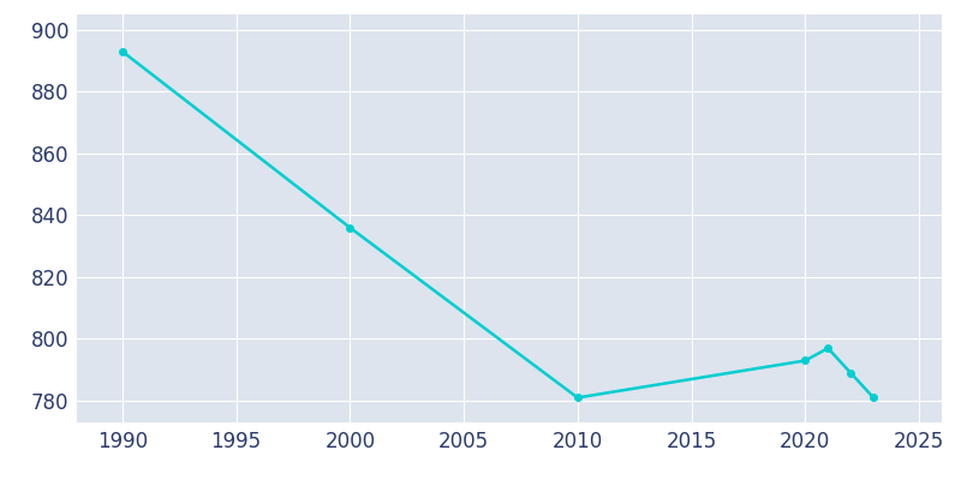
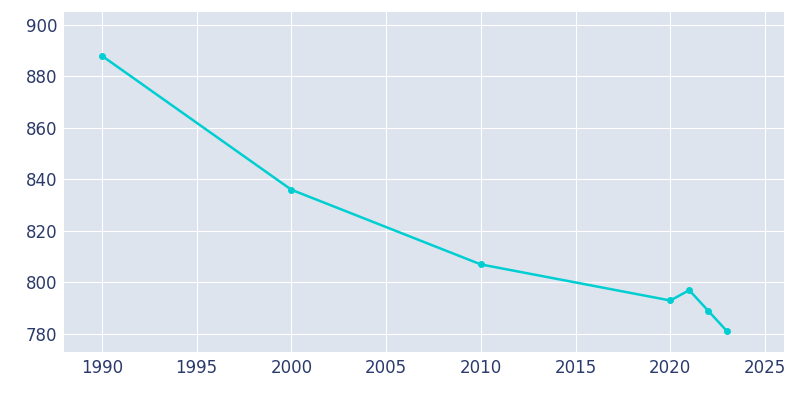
1990: 893 -> 888
2010: 781 -> 807
